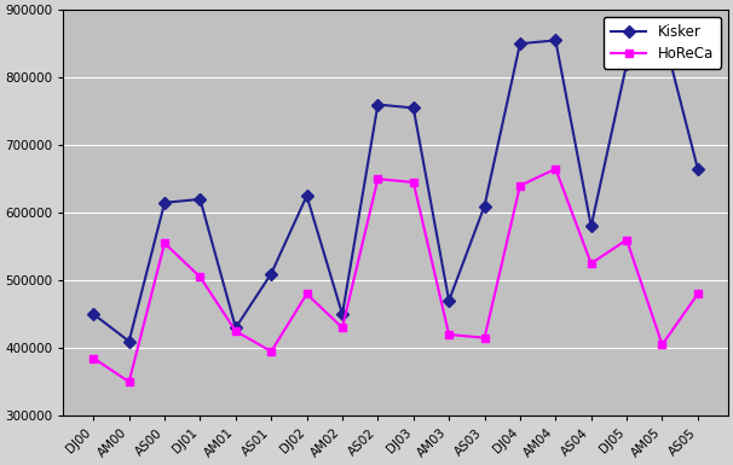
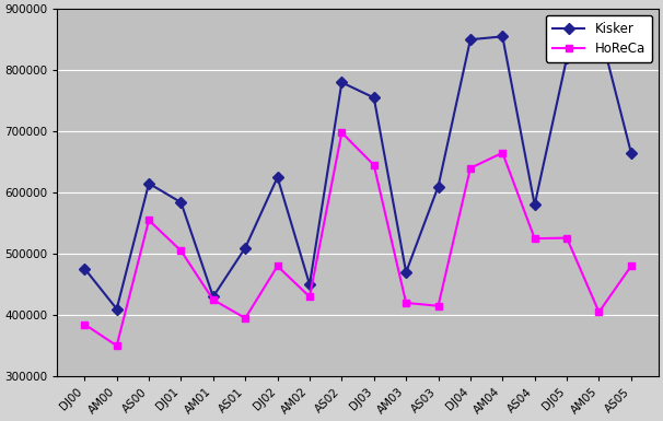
Kisker/DJ00: 450000 -> 476000
Kisker/DJ01: 620000 -> 584000
Kisker/AS02: 760000 -> 780000
HoReCa/AS02: 650000 -> 698000
HoReCa/DJ05: 560000 -> 526000
